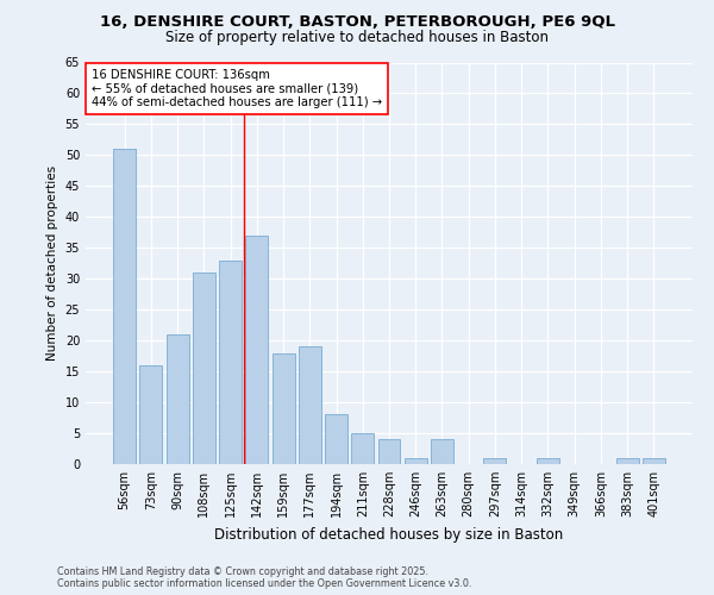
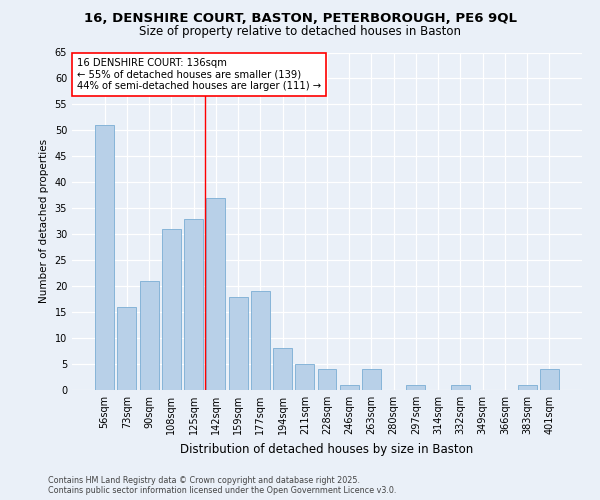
401sqm: 1 -> 4
